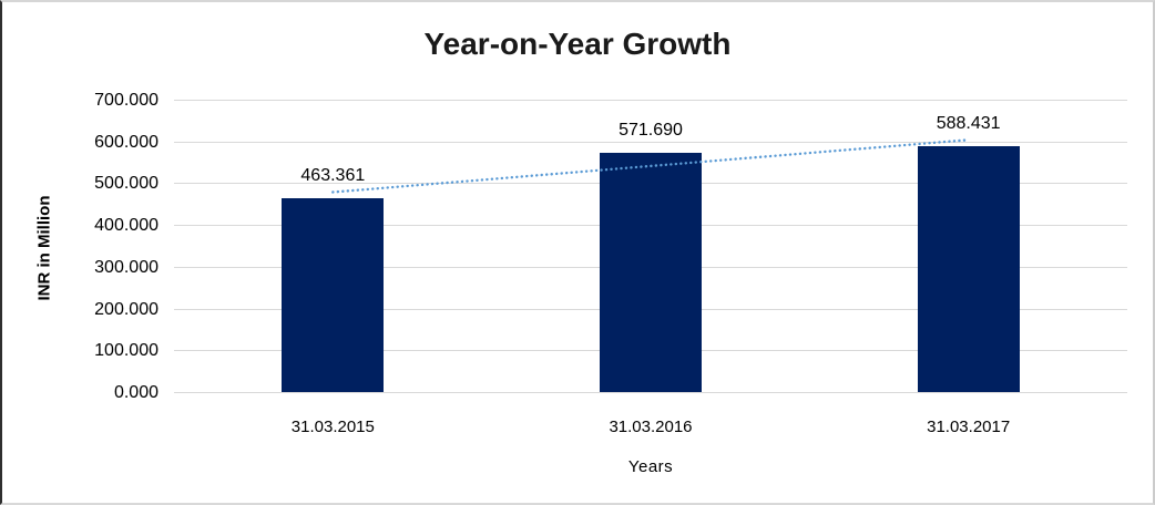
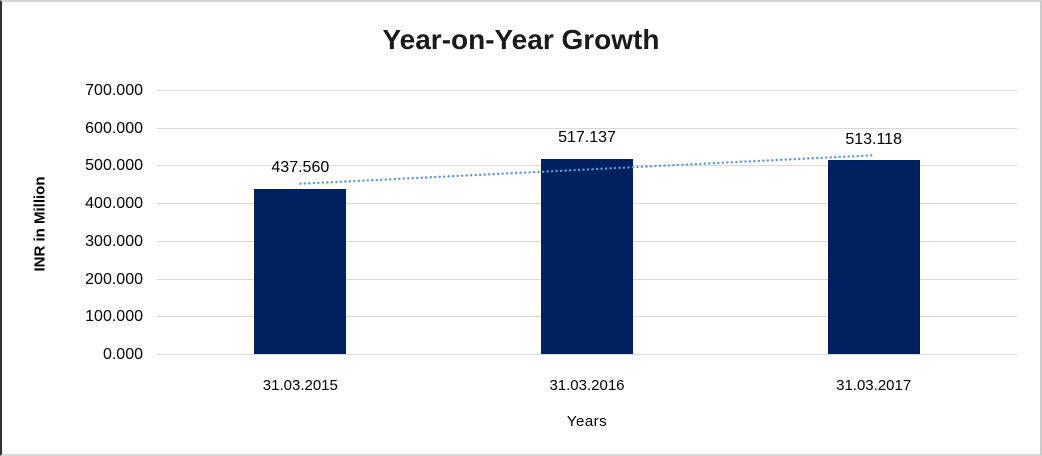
31.03.2015: 463.361 -> 437.560
31.03.2016: 571.690 -> 517.137
31.03.2017: 588.431 -> 513.118
